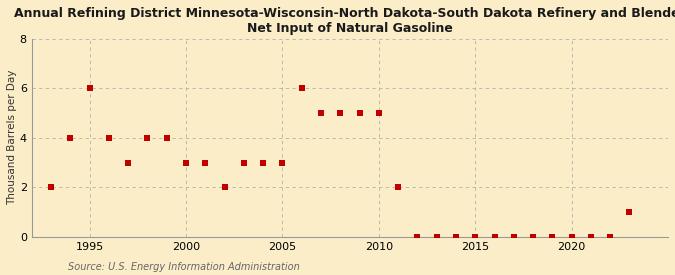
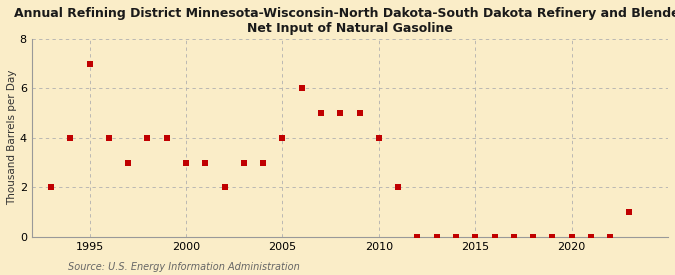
1995: 6 -> 7
2005: 3 -> 4
2010: 5 -> 4
